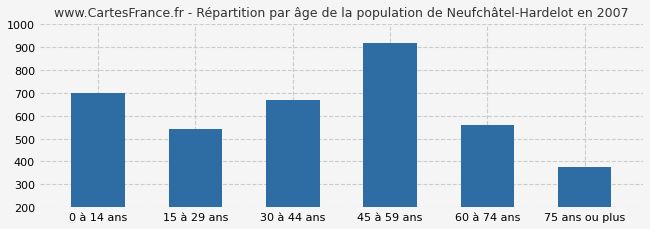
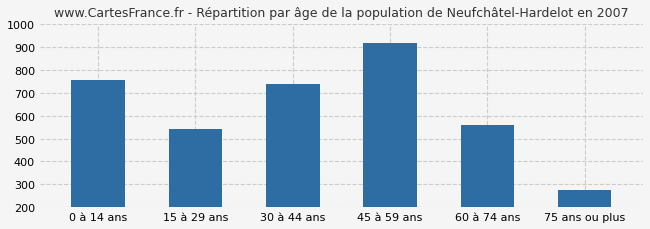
0 à 14 ans: 700 -> 755
30 à 44 ans: 670 -> 740
75 ans ou plus: 375 -> 275
